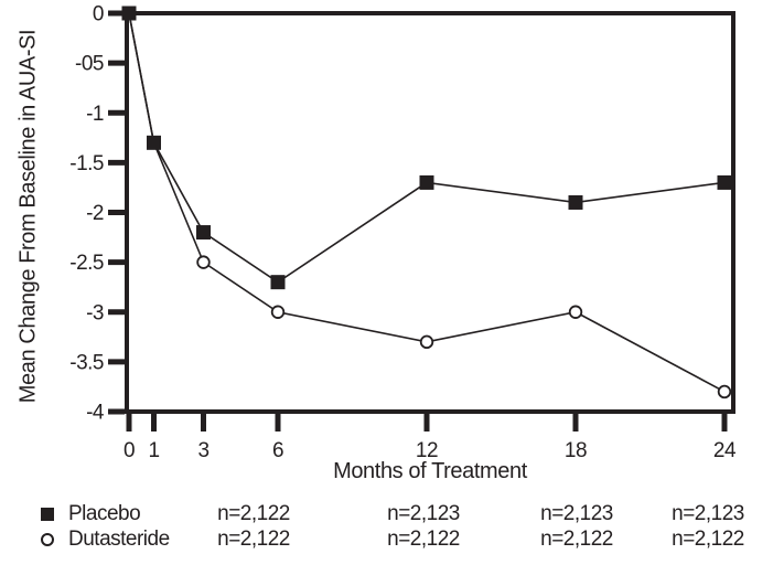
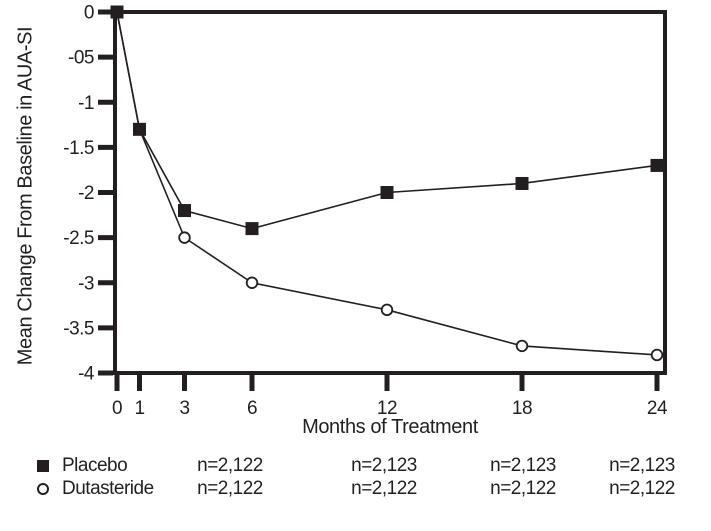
Placebo/6: -2.7 -> -2.4
Placebo/12: -1.7 -> -2.0
Dutasteride/18: -3.0 -> -3.7
